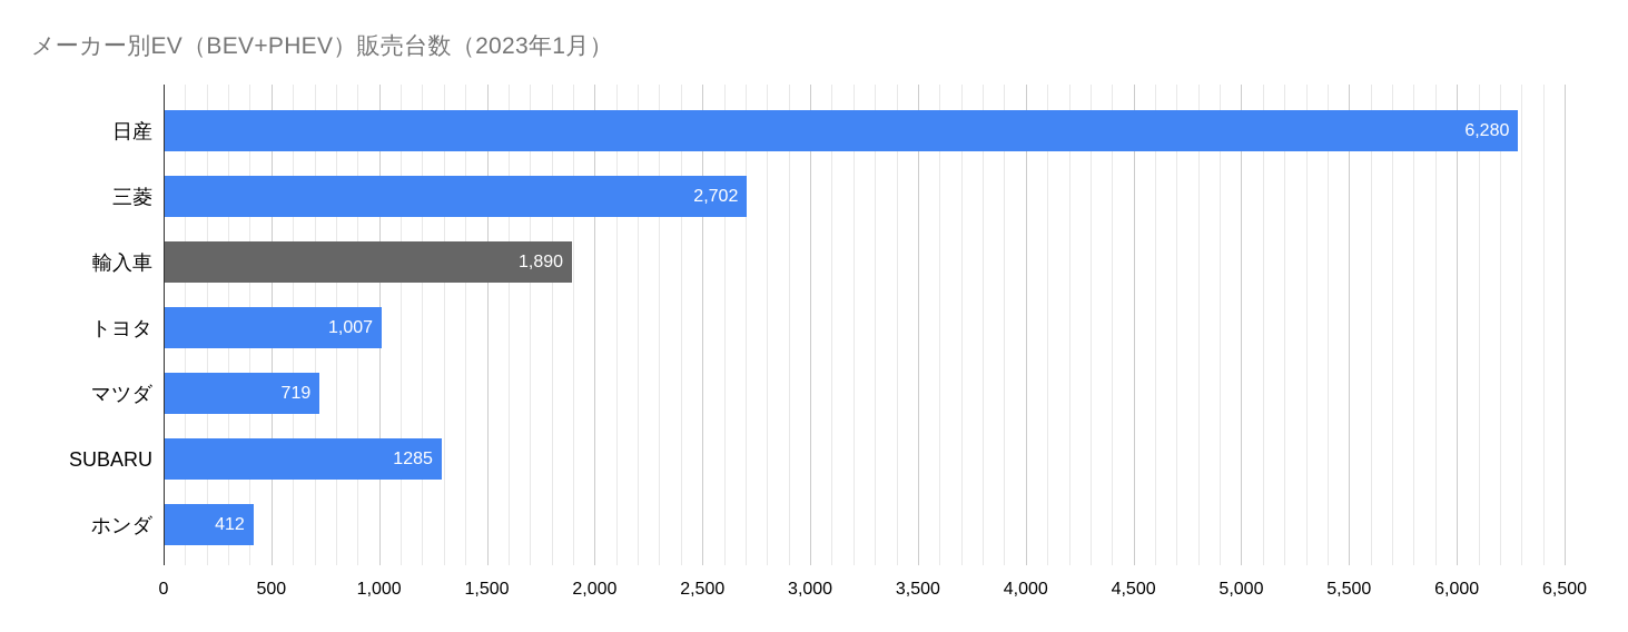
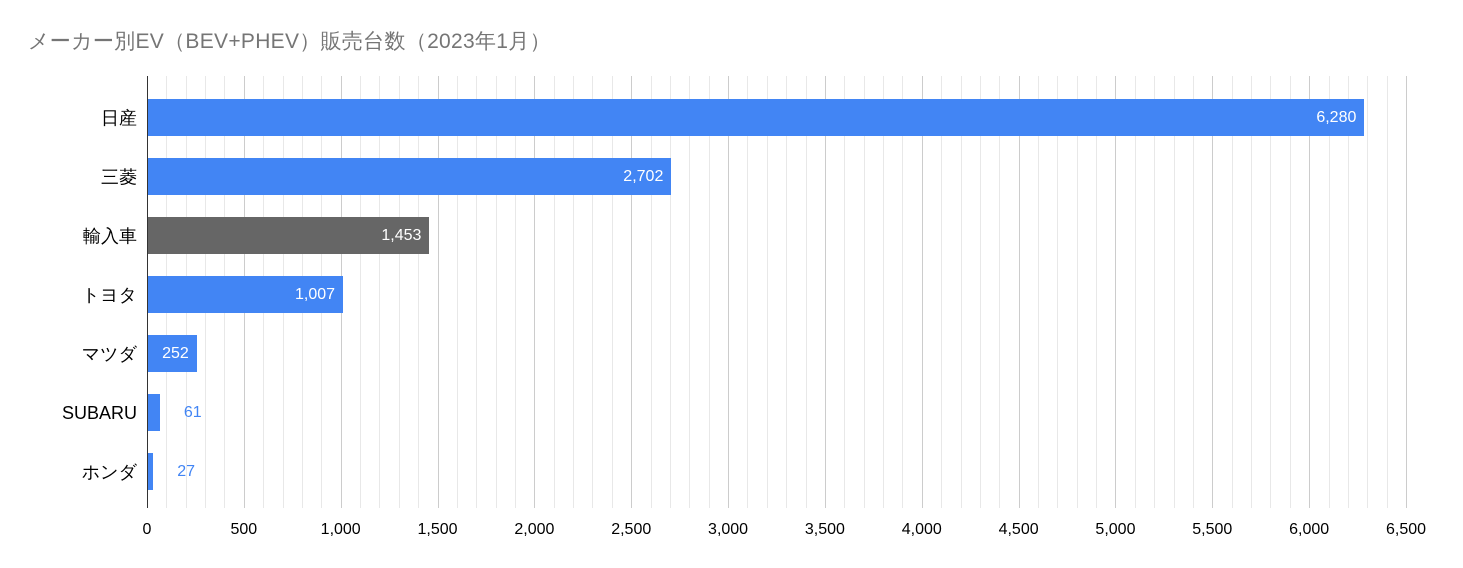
輸入車: 1,890 -> 1,453
マツダ: 719 -> 252
SUBARU: 1285 -> 61
ホンダ: 412 -> 27
